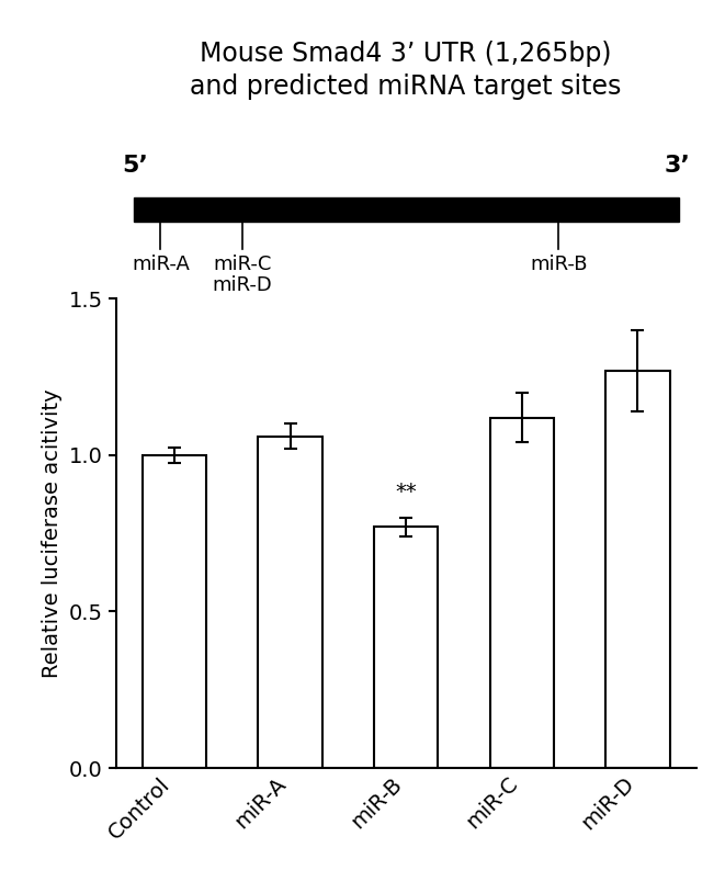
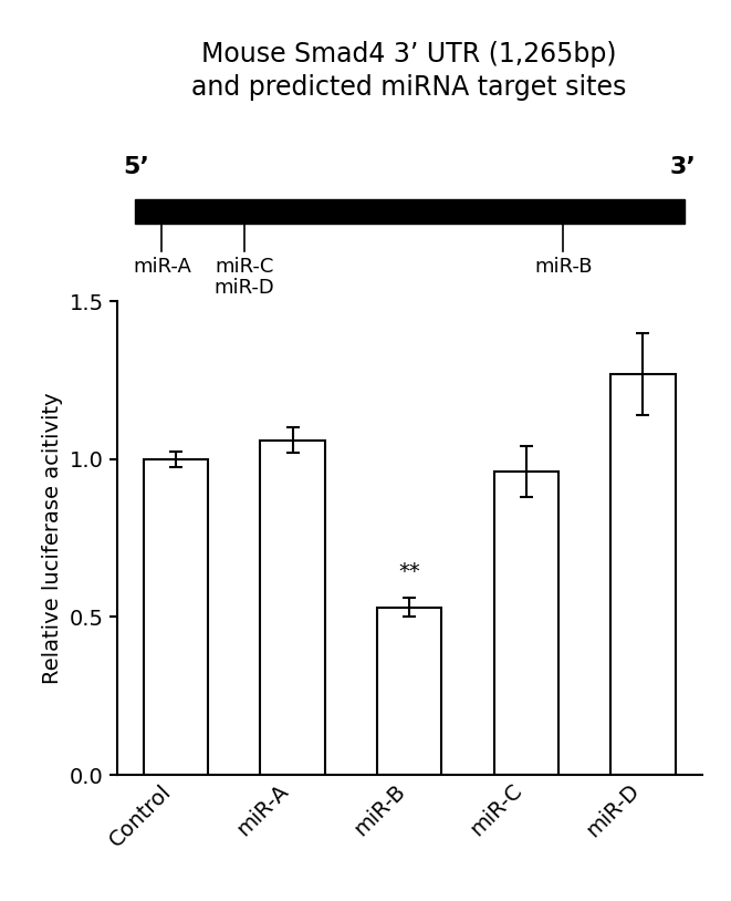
miR-B: 0.77 -> 0.53
miR-C: 1.12 -> 0.96
